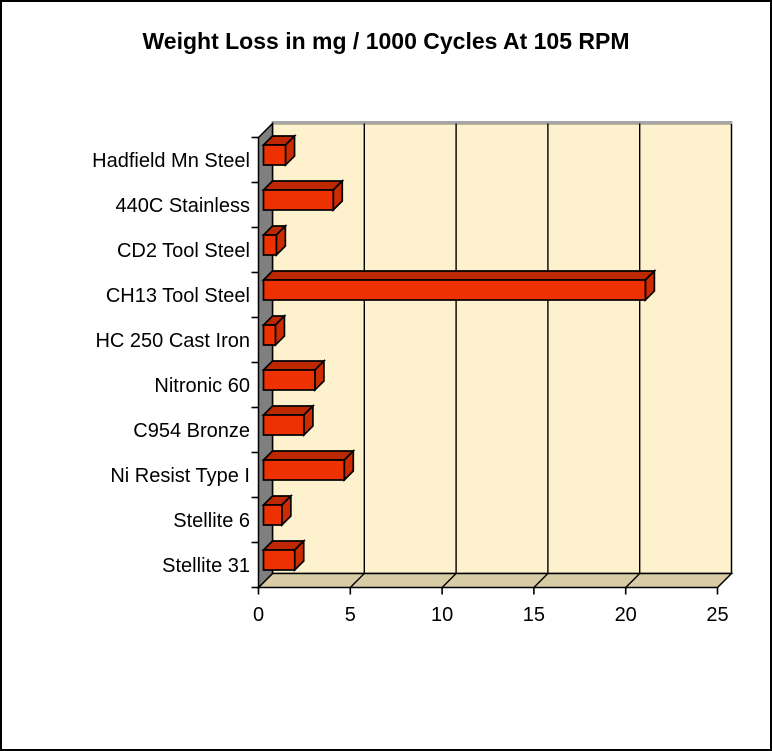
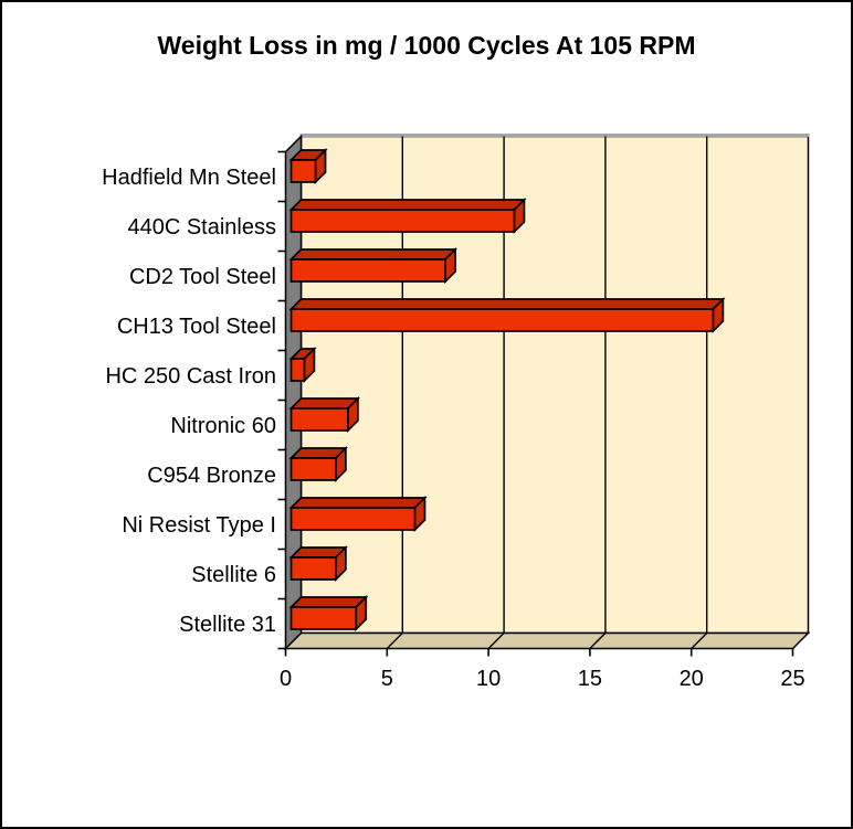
440C Stainless: 3.8 -> 11.0
CD2 Tool Steel: 0.7 -> 7.6
Ni Resist Type I: 4.4 -> 6.1
Stellite 6: 1.0 -> 2.2
Stellite 31: 1.7 -> 3.2
